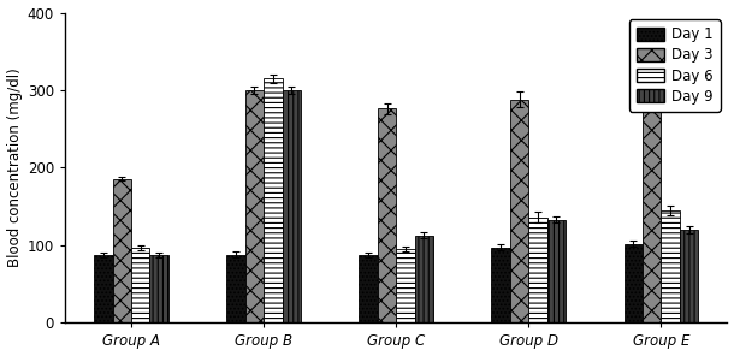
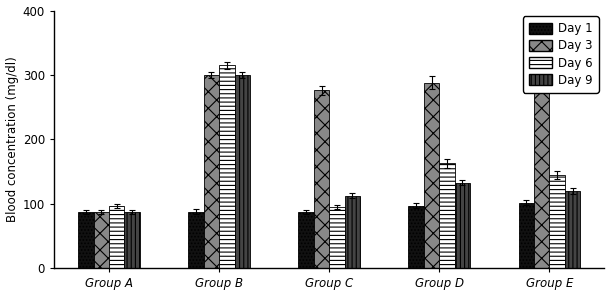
Day 3/Group A: 186 -> 88
Day 6/Group D: 136 -> 163
